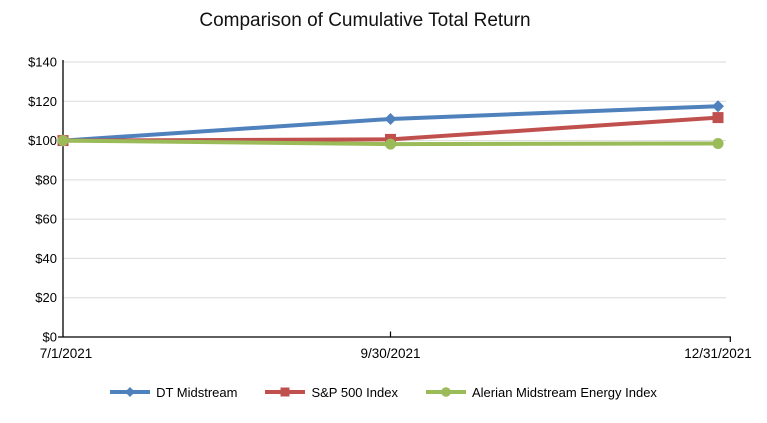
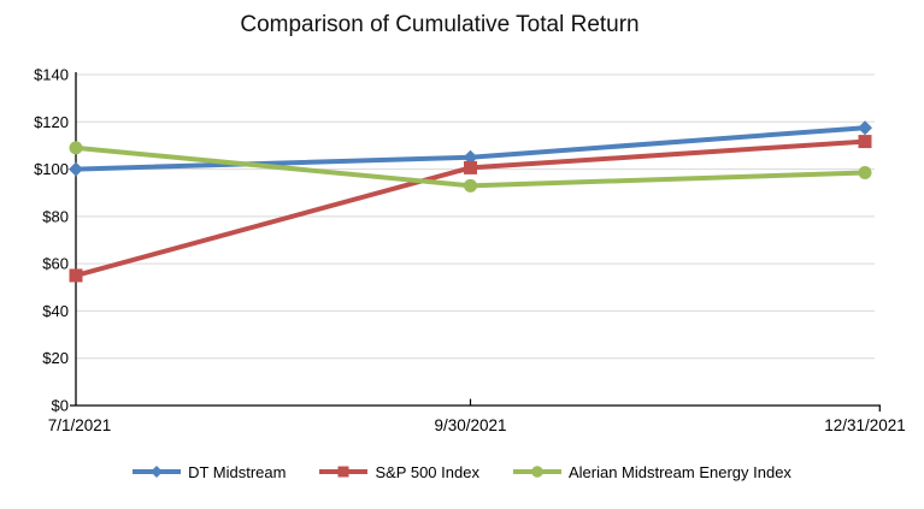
S&P 500 Index/7/1/2021: $100 -> $55
Alerian Midstream Energy Index/7/1/2021: $100 -> $109
DT Midstream/9/30/2021: $111 -> $105
Alerian Midstream Energy Index/9/30/2021: $98 -> $93
